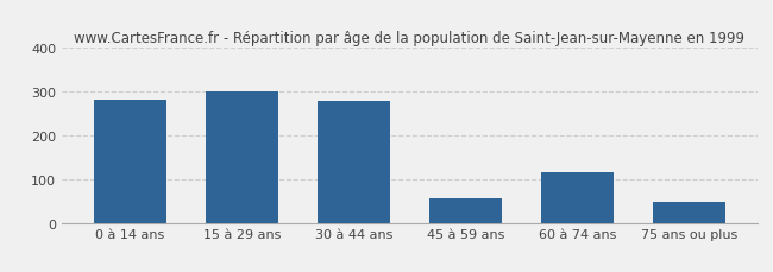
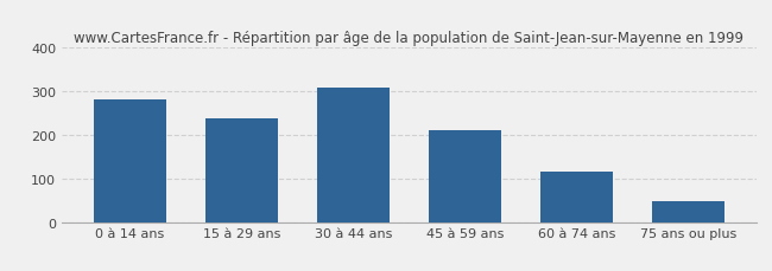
15 à 29 ans: 300 -> 237
30 à 44 ans: 280 -> 309
45 à 59 ans: 55 -> 211
